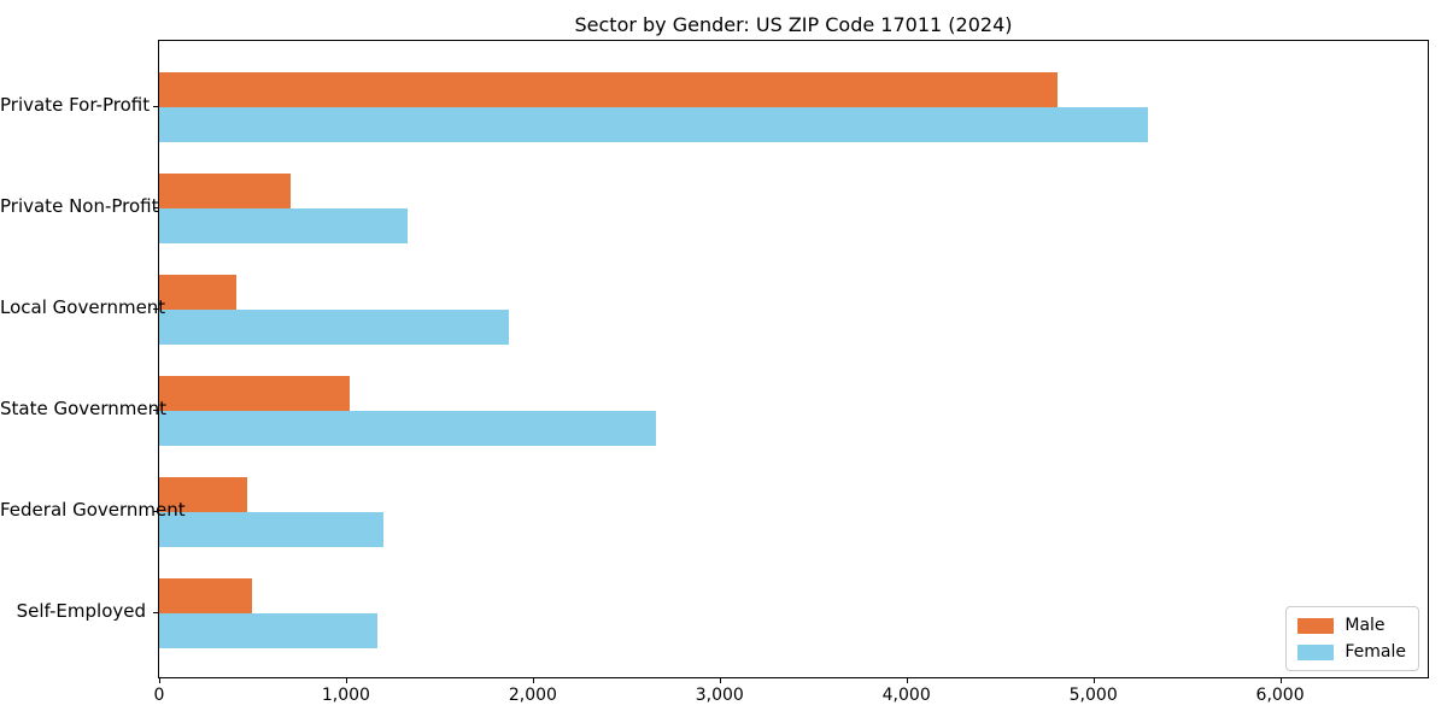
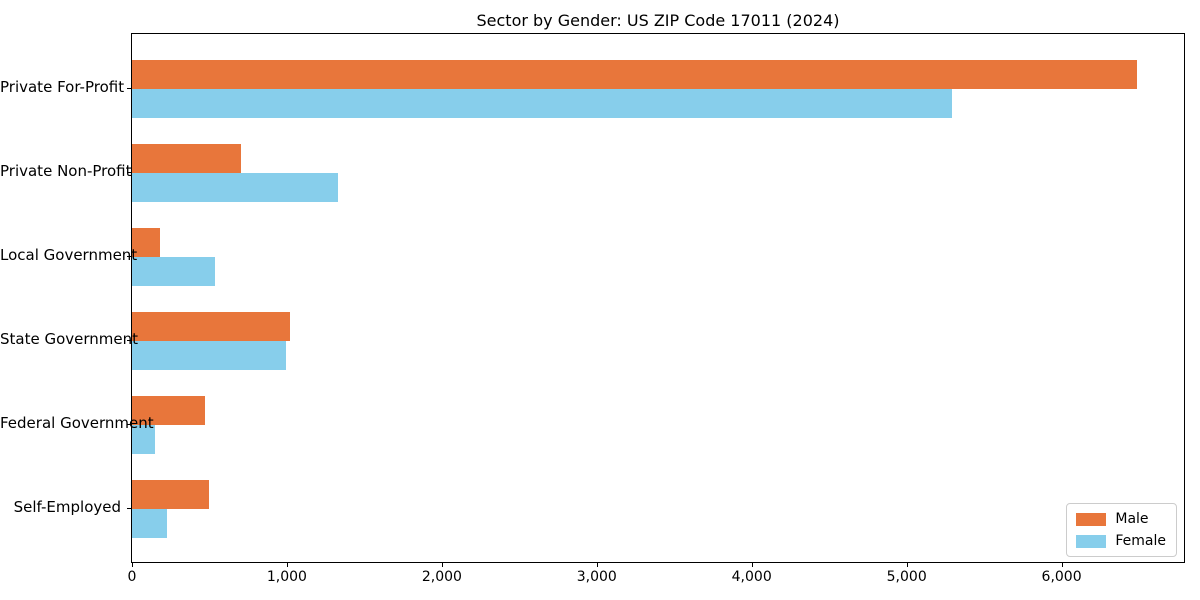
Male/Private For-Profit: 4810 -> 6480
Male/Local Government: 410 -> 180
Female/Local Government: 1870 -> 540
Female/State Government: 2660 -> 1000
Female/Federal Government: 1200 -> 150
Female/Self-Employed: 1170 -> 220
